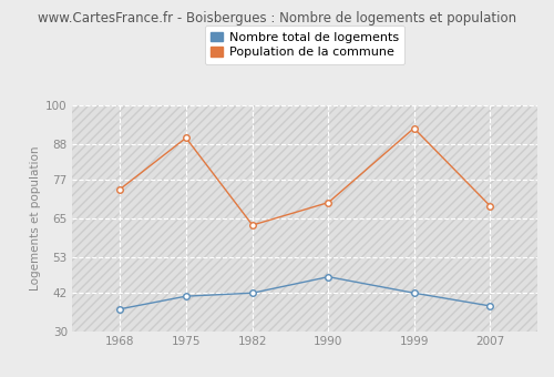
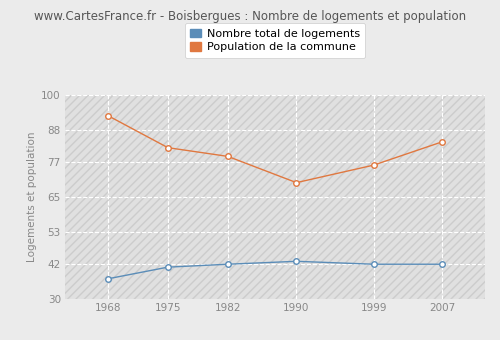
Population de la commune/1968: 74 -> 93
Population de la commune/1975: 90 -> 82
Population de la commune/1982: 63 -> 79
Nombre total de logements/1990: 47 -> 43
Population de la commune/1999: 93 -> 76
Nombre total de logements/2007: 38 -> 42
Population de la commune/2007: 69 -> 84
